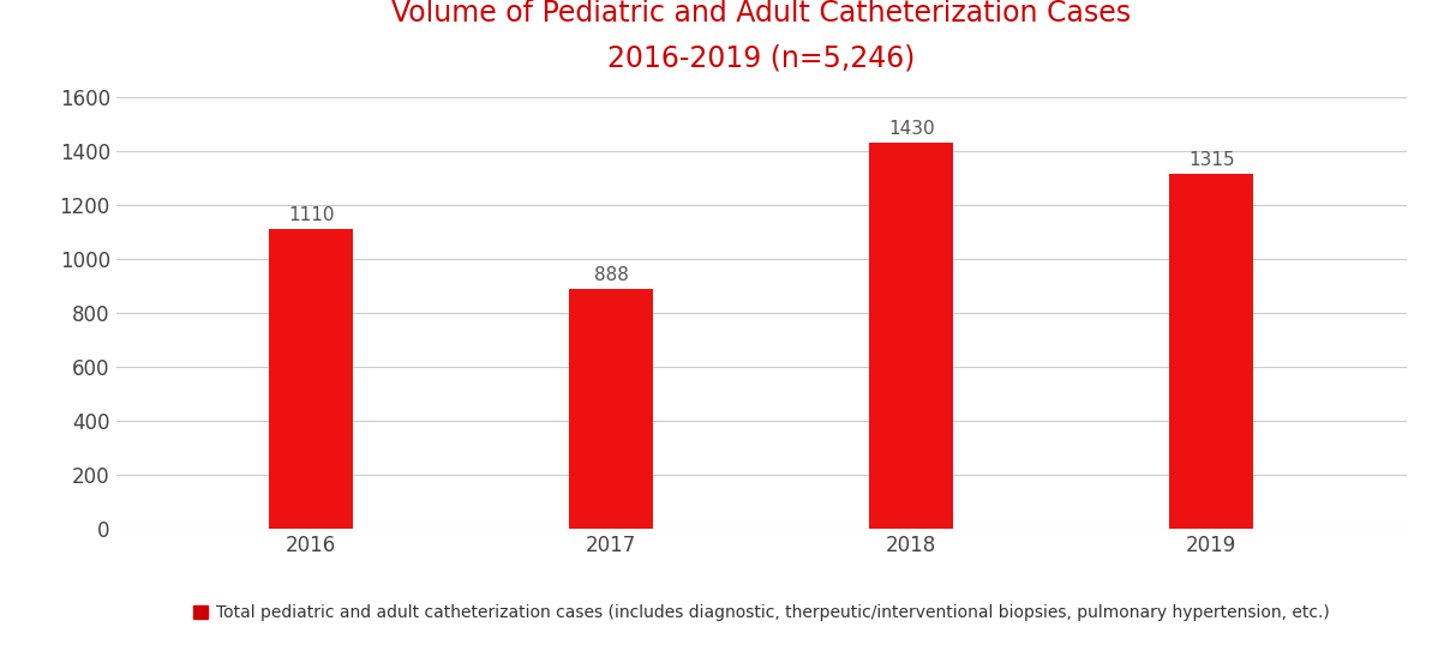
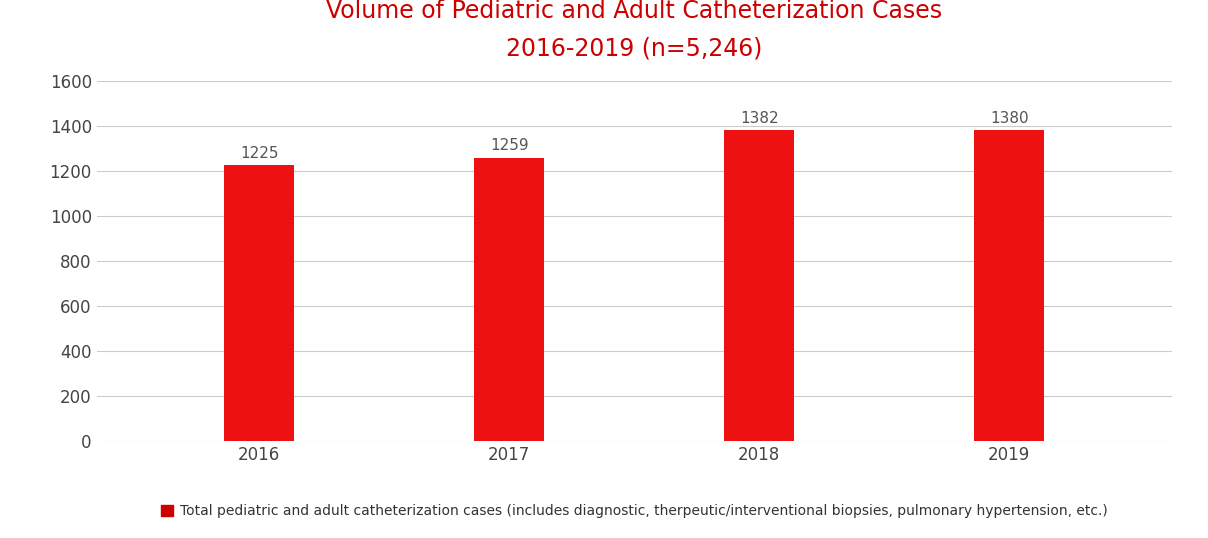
2016: 1110 -> 1225
2017: 888 -> 1259
2018: 1430 -> 1382
2019: 1315 -> 1380
